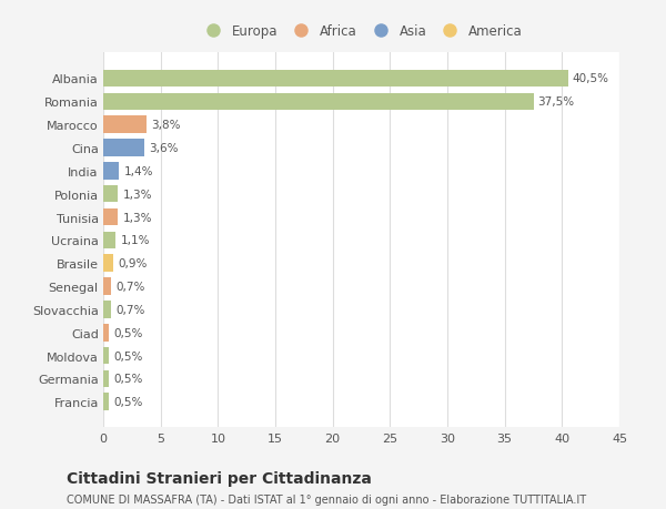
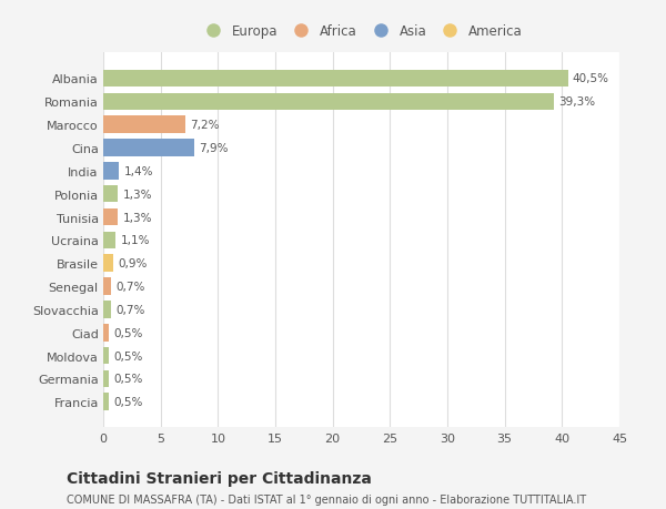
Romania: 37,5% -> 39,3%
Marocco: 3,8% -> 7,2%
Cina: 3,6% -> 7,9%
